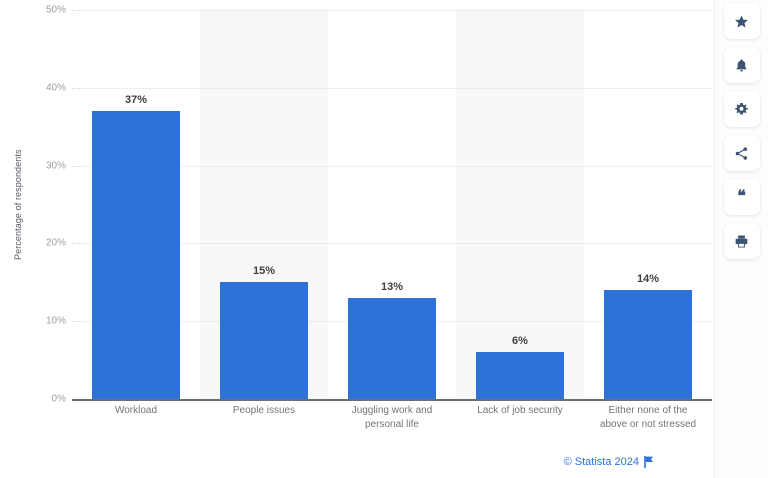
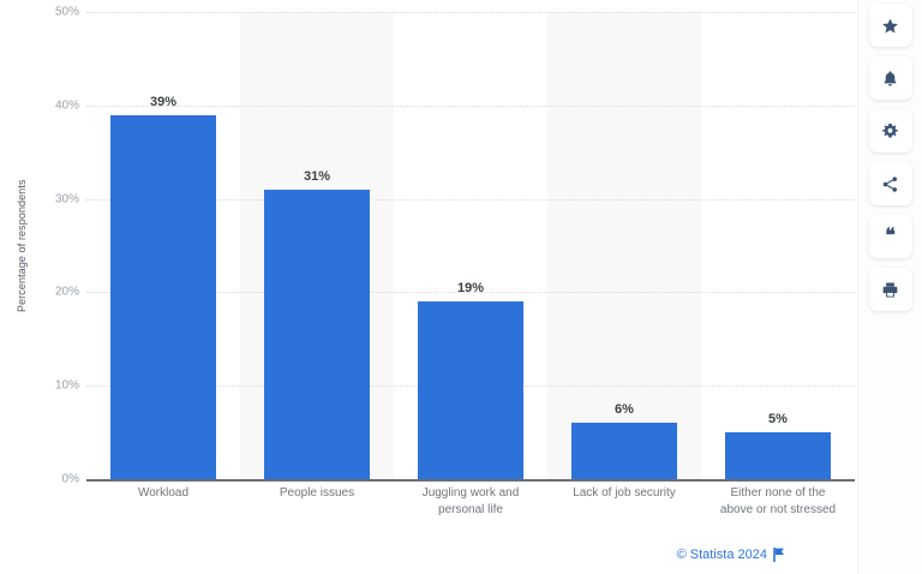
Workload: 37% -> 39%
People issues: 15% -> 31%
Juggling work and personal life: 13% -> 19%
Either none of the above or not stressed: 14% -> 5%
